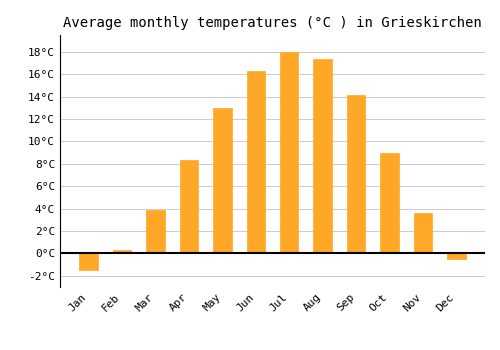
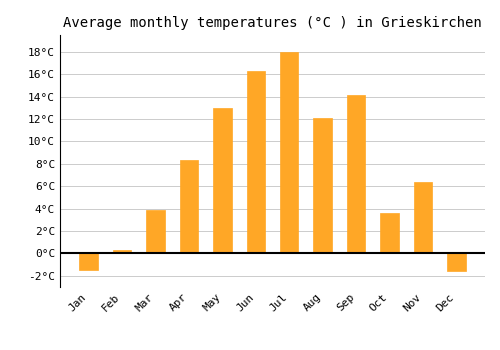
Aug: 17.4°C -> 12.1°C
Oct: 9.0°C -> 3.6°C
Nov: 3.6°C -> 6.4°C
Dec: -0.5°C -> -1.6°C
